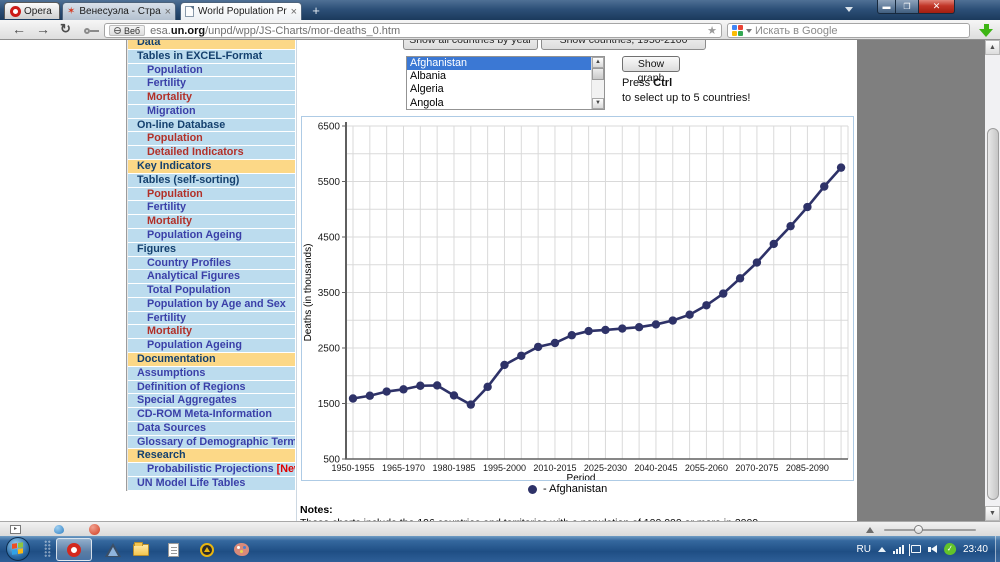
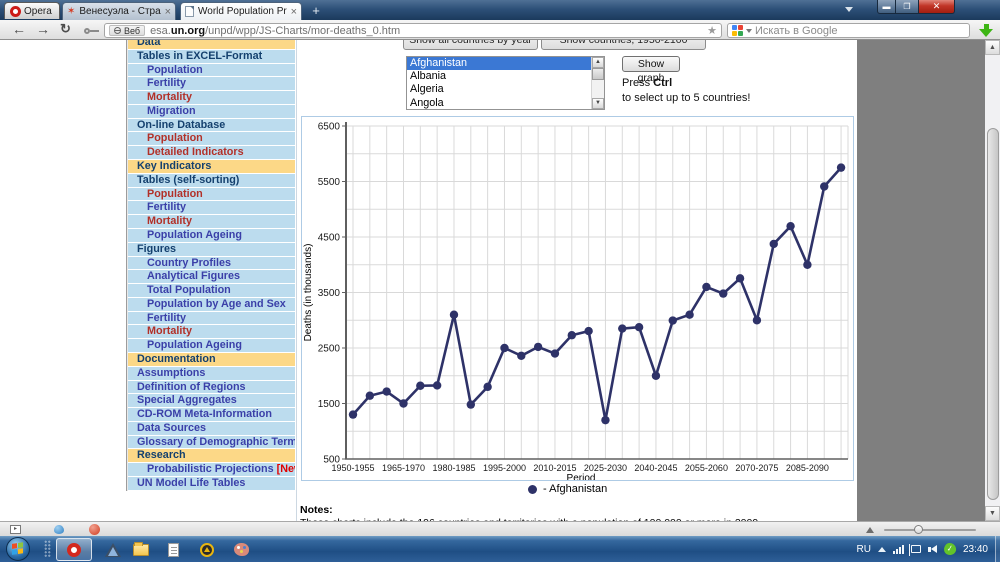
1950-1955: 1600 -> 1300
1965-1970: 1800 -> 1500
1980-1985: 1600 -> 3100
1995-2000: 2200 -> 2500
2010-2015: 2600 -> 2400
2025-2030: 2800 -> 1200
2040-2045: 2900 -> 2000
2055-2060: 3300 -> 3600
2070-2075: 4000 -> 3000
2085-2090: 5000 -> 4000
